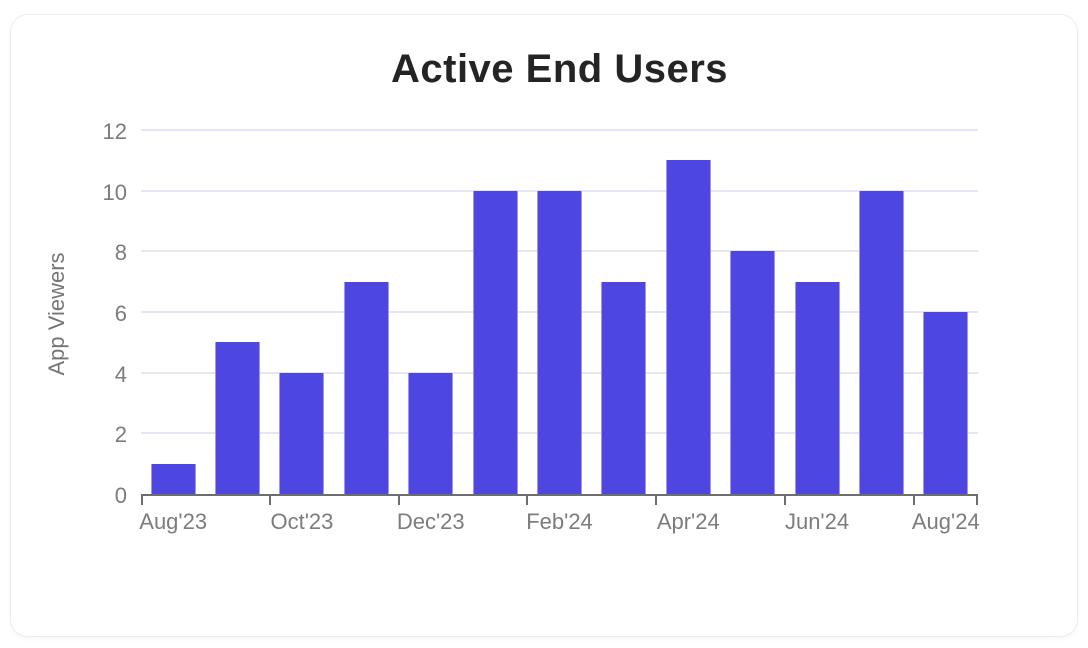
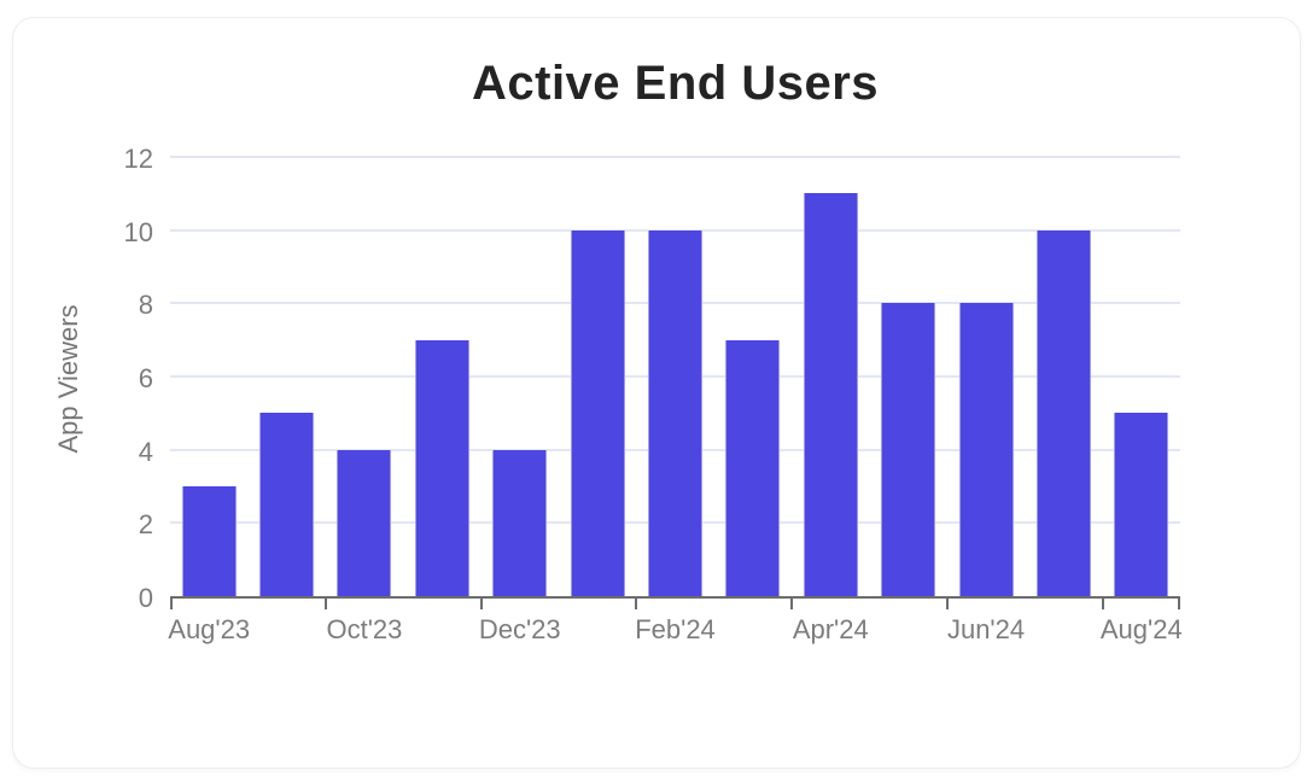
Aug'23: 1 -> 3
Jun'24: 7 -> 8
Aug'24: 6 -> 5
